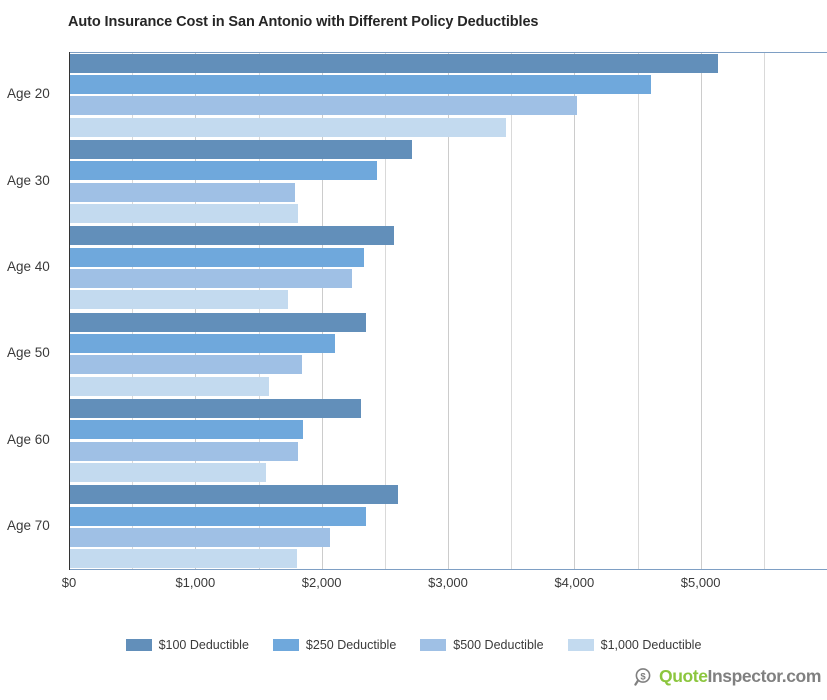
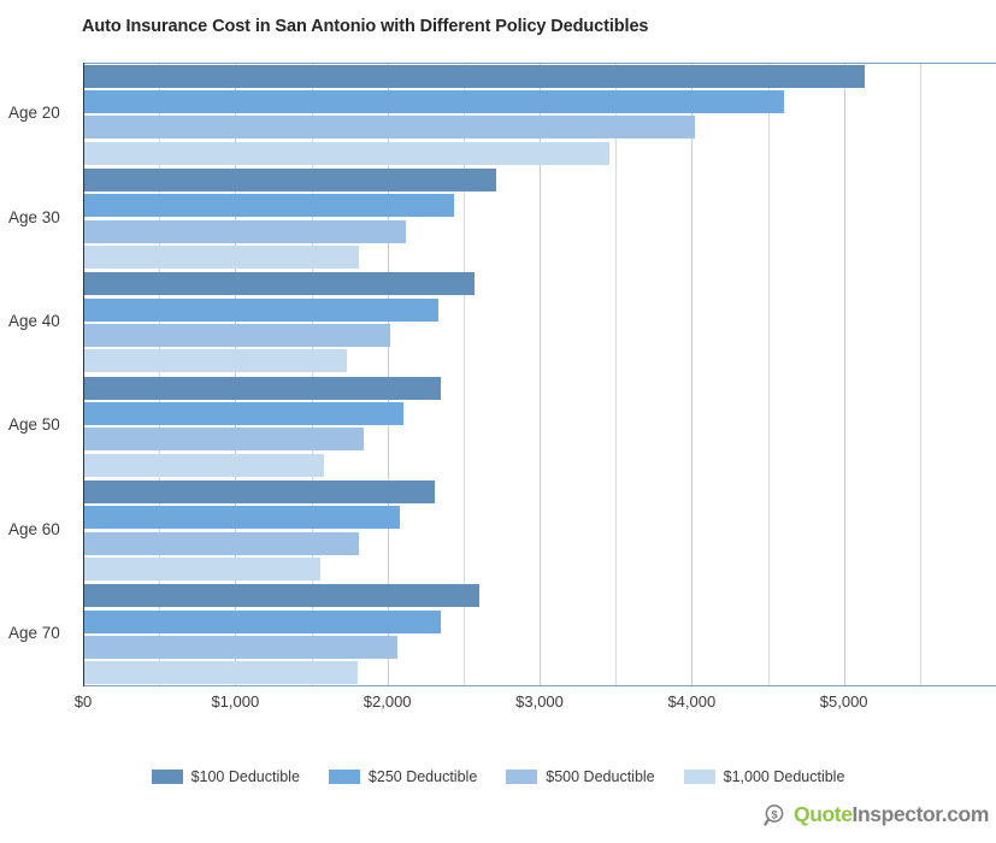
$500 Deductible/Age 30: $1790 -> $2120
$500 Deductible/Age 40: $2240 -> $2020
$250 Deductible/Age 60: $1850 -> $2080
